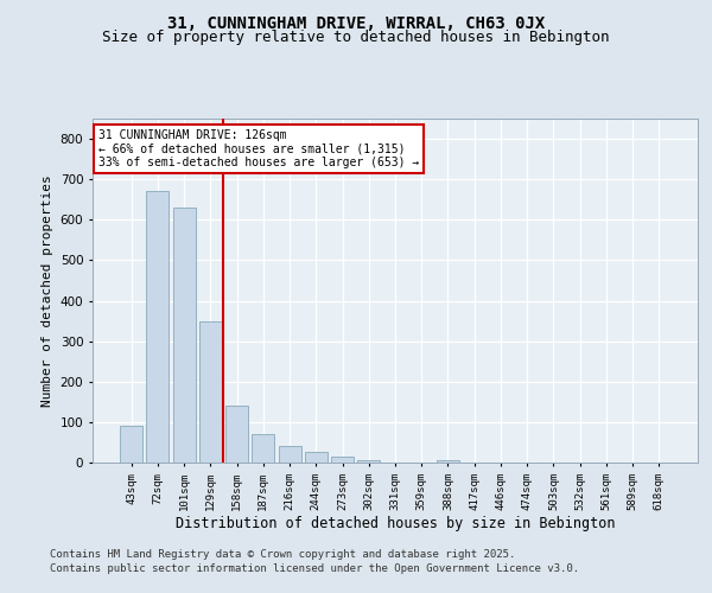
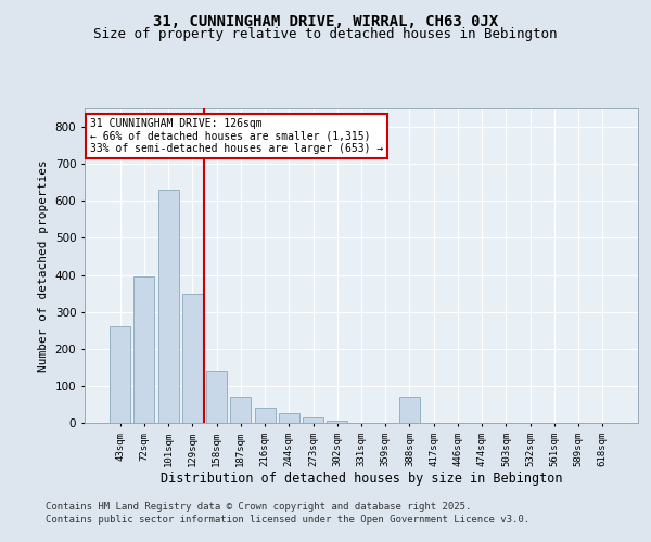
43sqm: 90 -> 260
72sqm: 670 -> 395
388sqm: 5 -> 70
